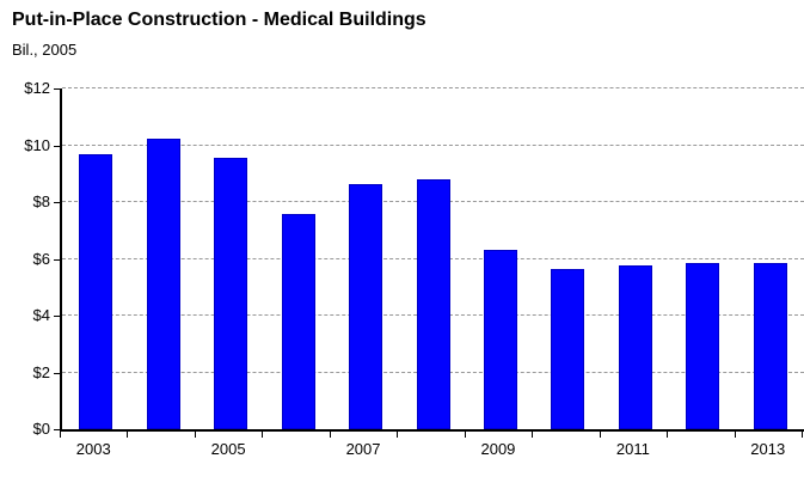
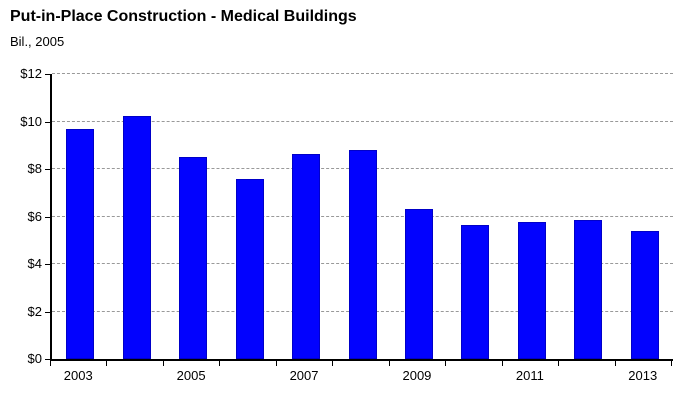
2005: $9.6 -> $8.5
2013: $5.8 -> $5.4
